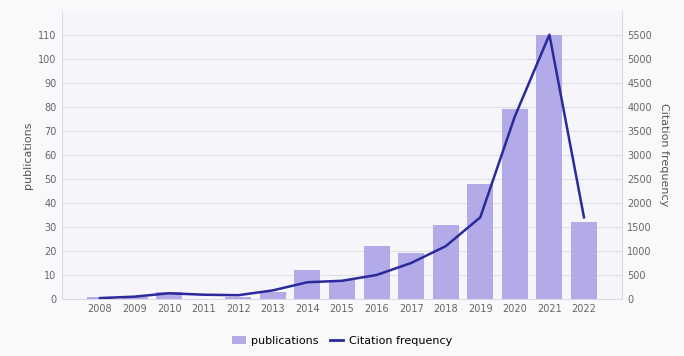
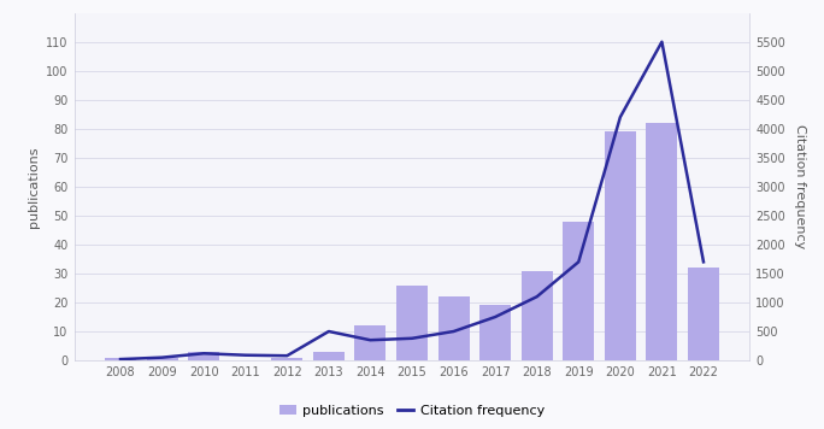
Citation frequency/2013: 180 -> 500
publications/2015: 8 -> 26
Citation frequency/2020: 3800 -> 4200
publications/2021: 110 -> 82
